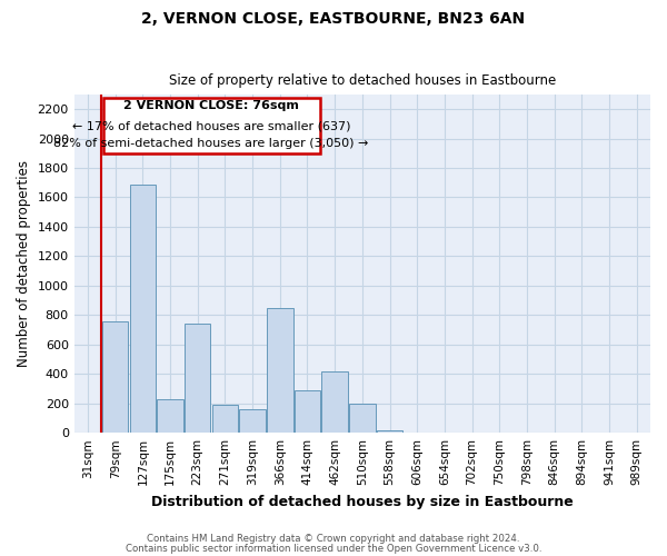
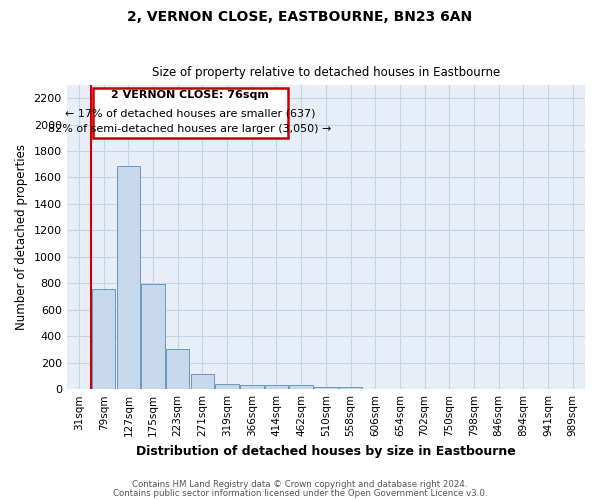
175sqm: 230 -> 800
223sqm: 740 -> 300
271sqm: 190 -> 120
319sqm: 160 -> 40
366sqm: 850 -> 30
414sqm: 290 -> 30
462sqm: 420 -> 30
510sqm: 200 -> 20
